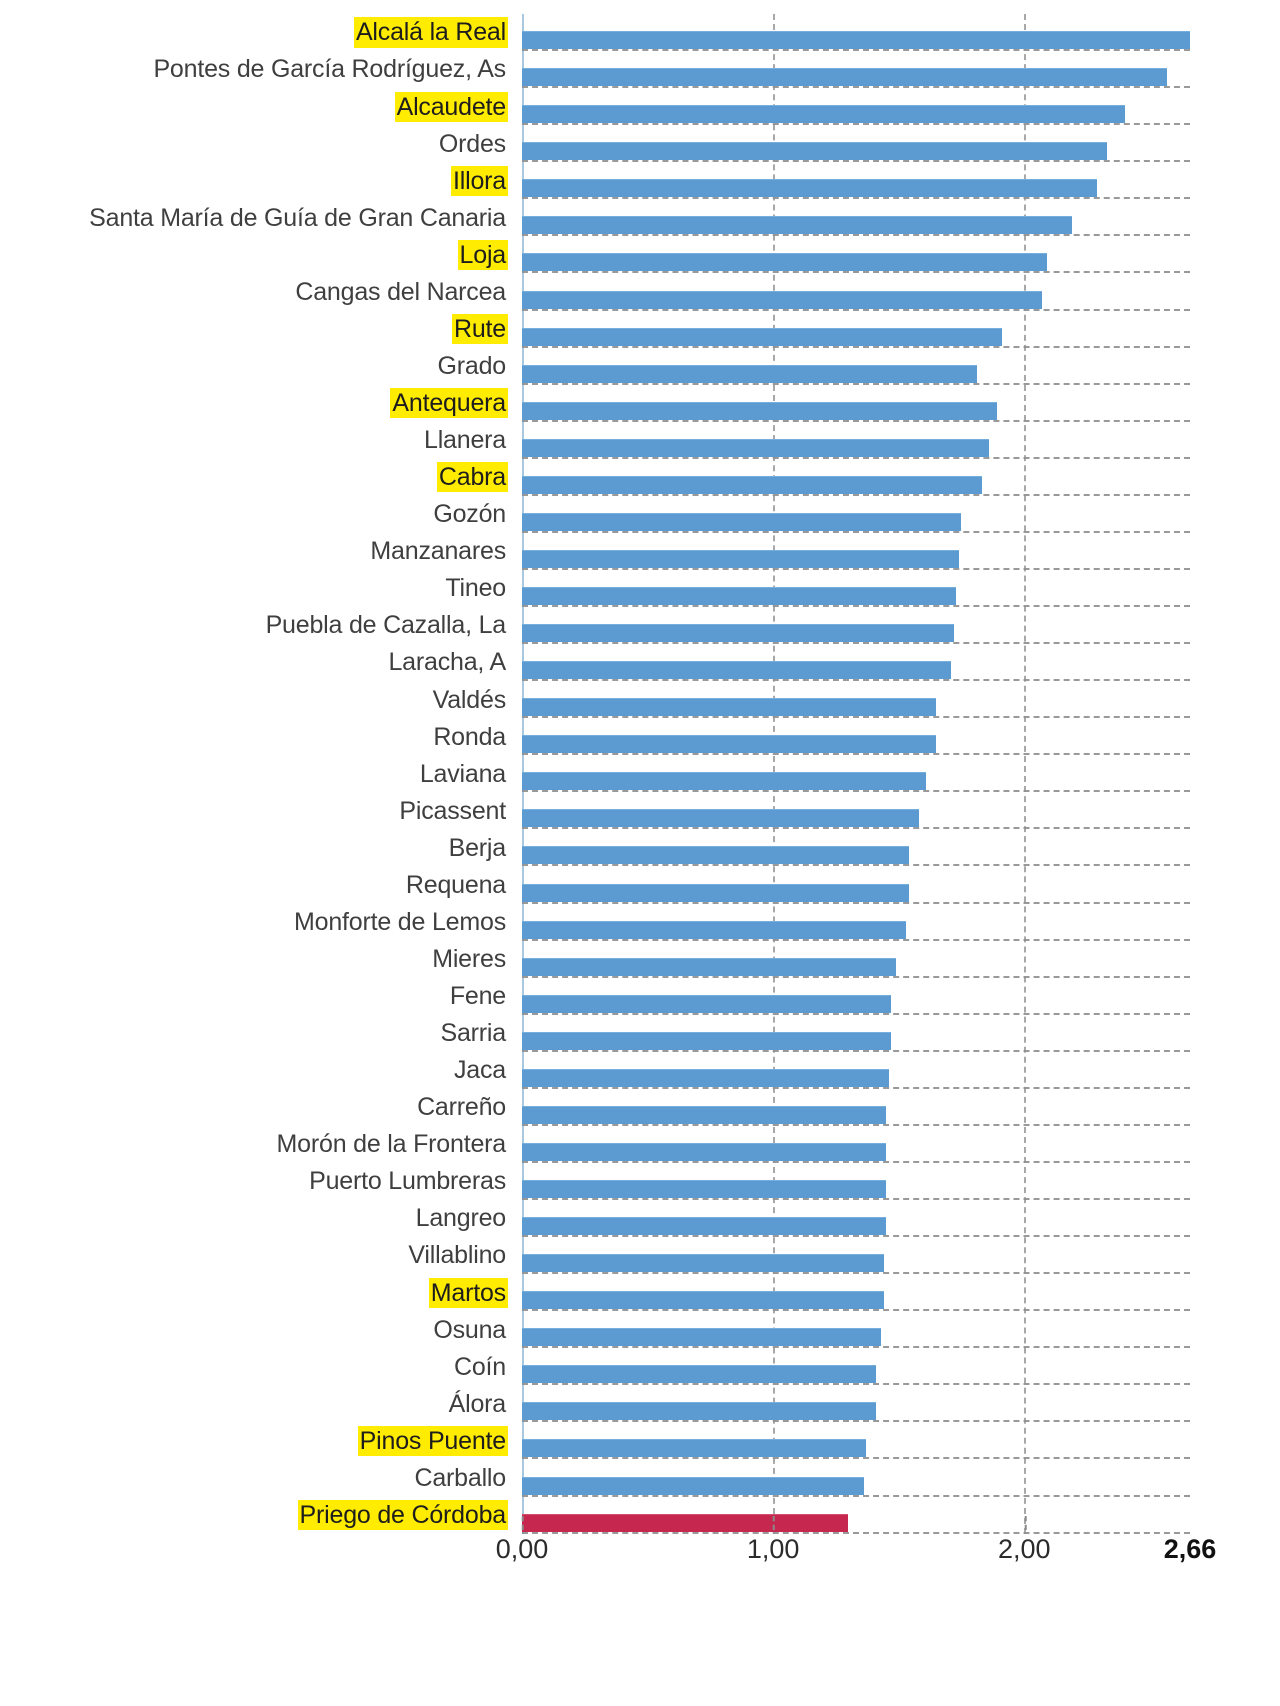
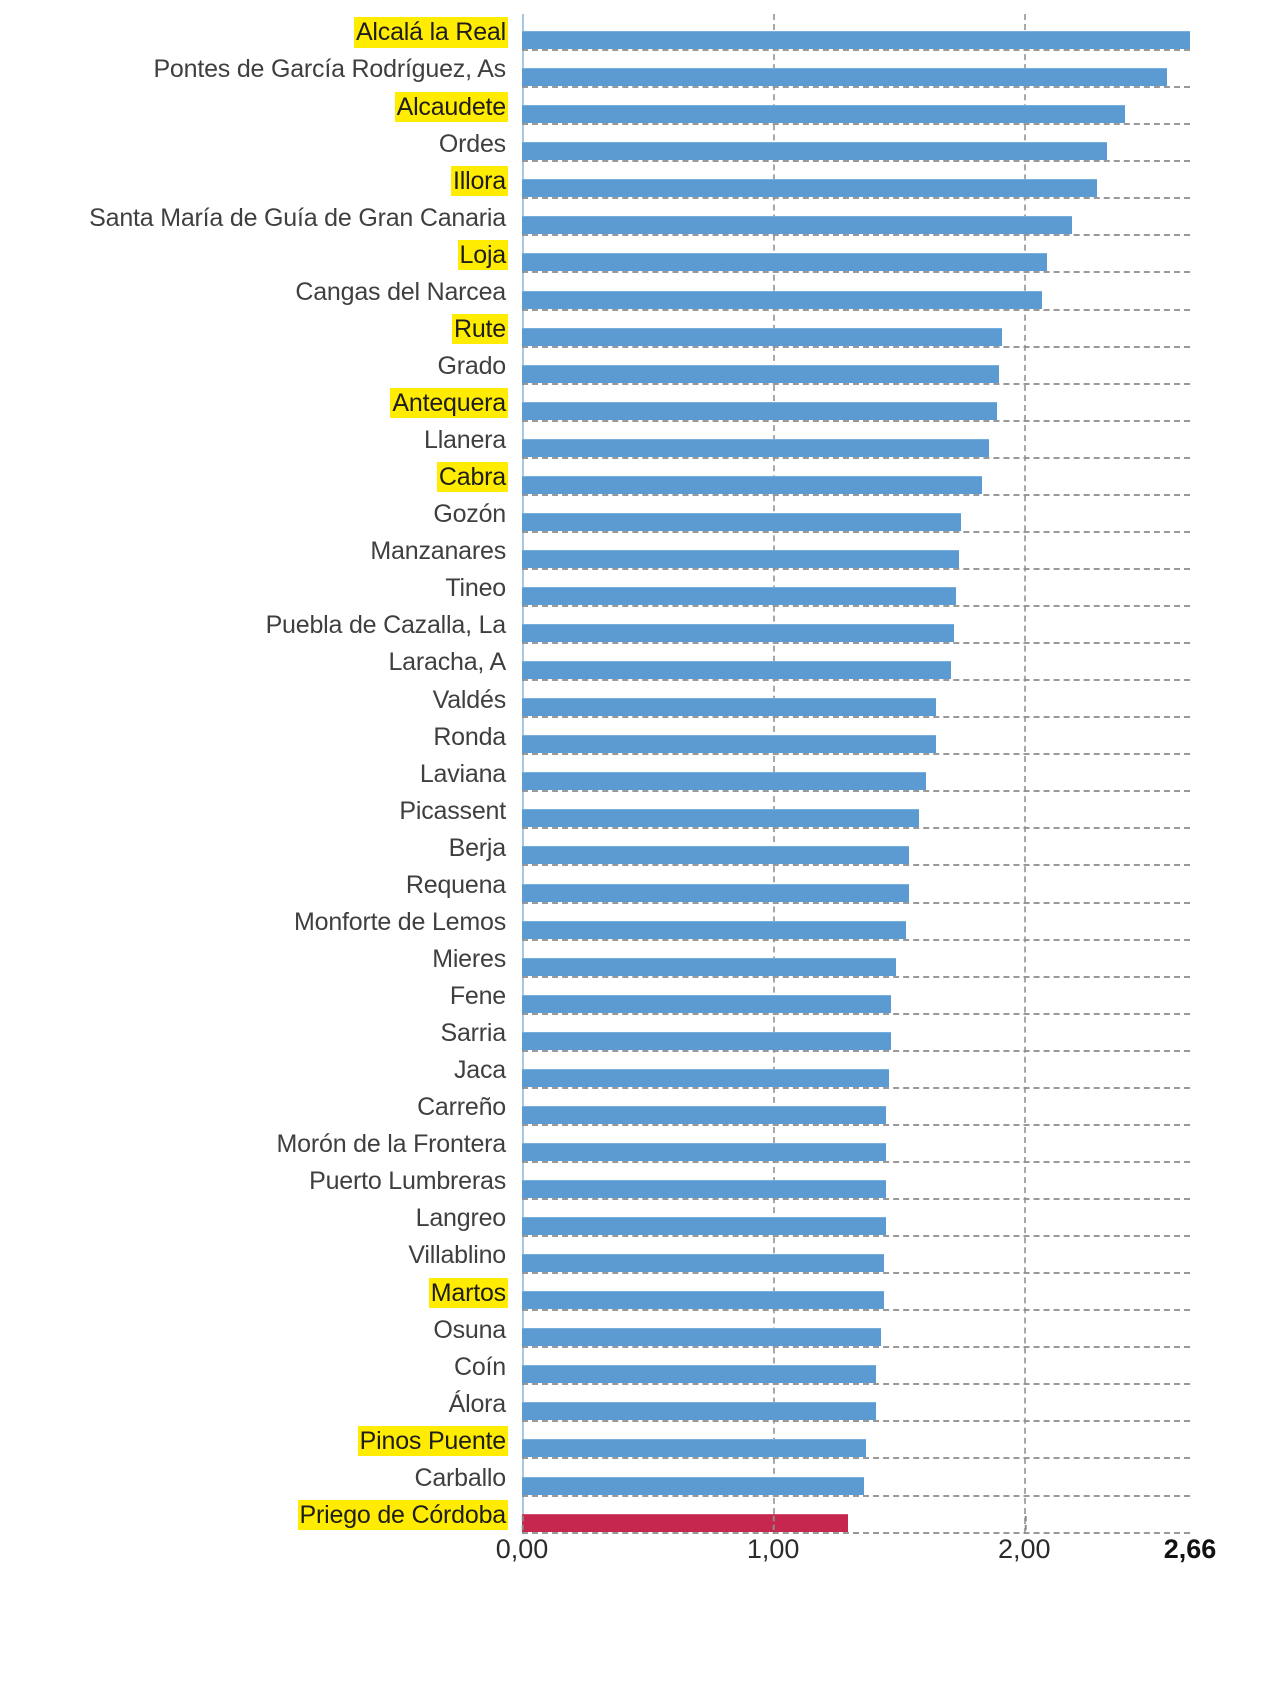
Grado: 1,81 -> 1,90
